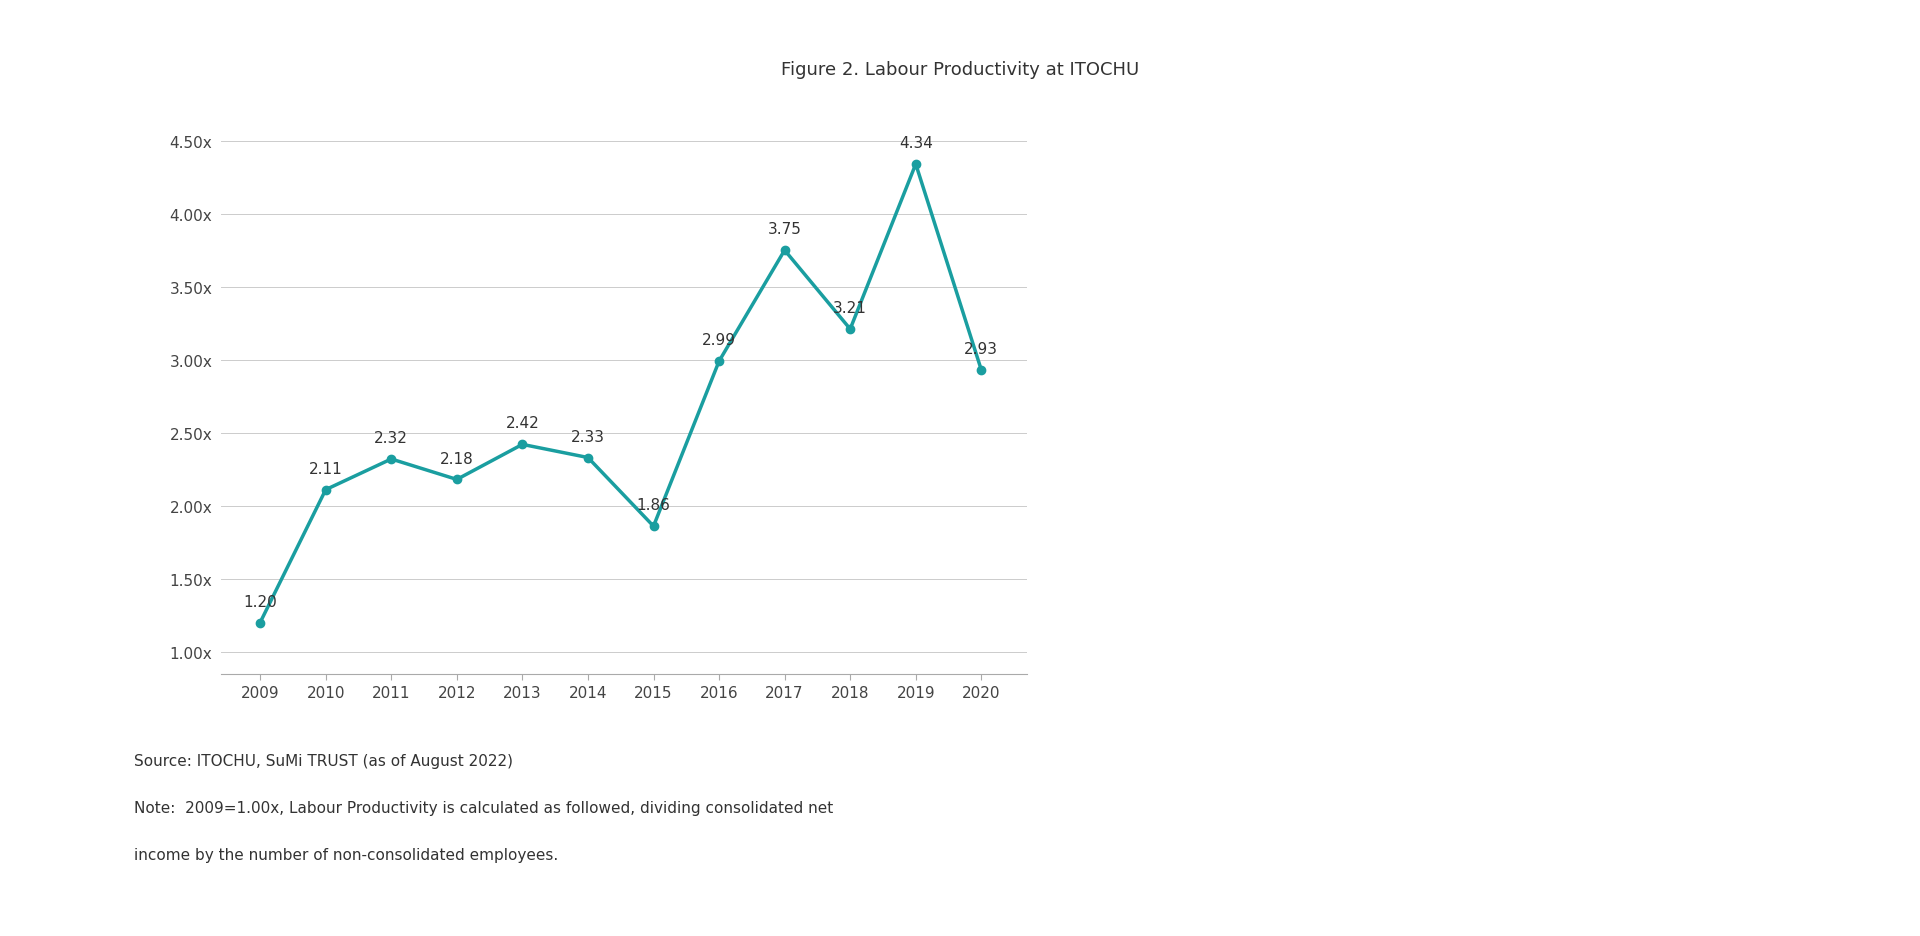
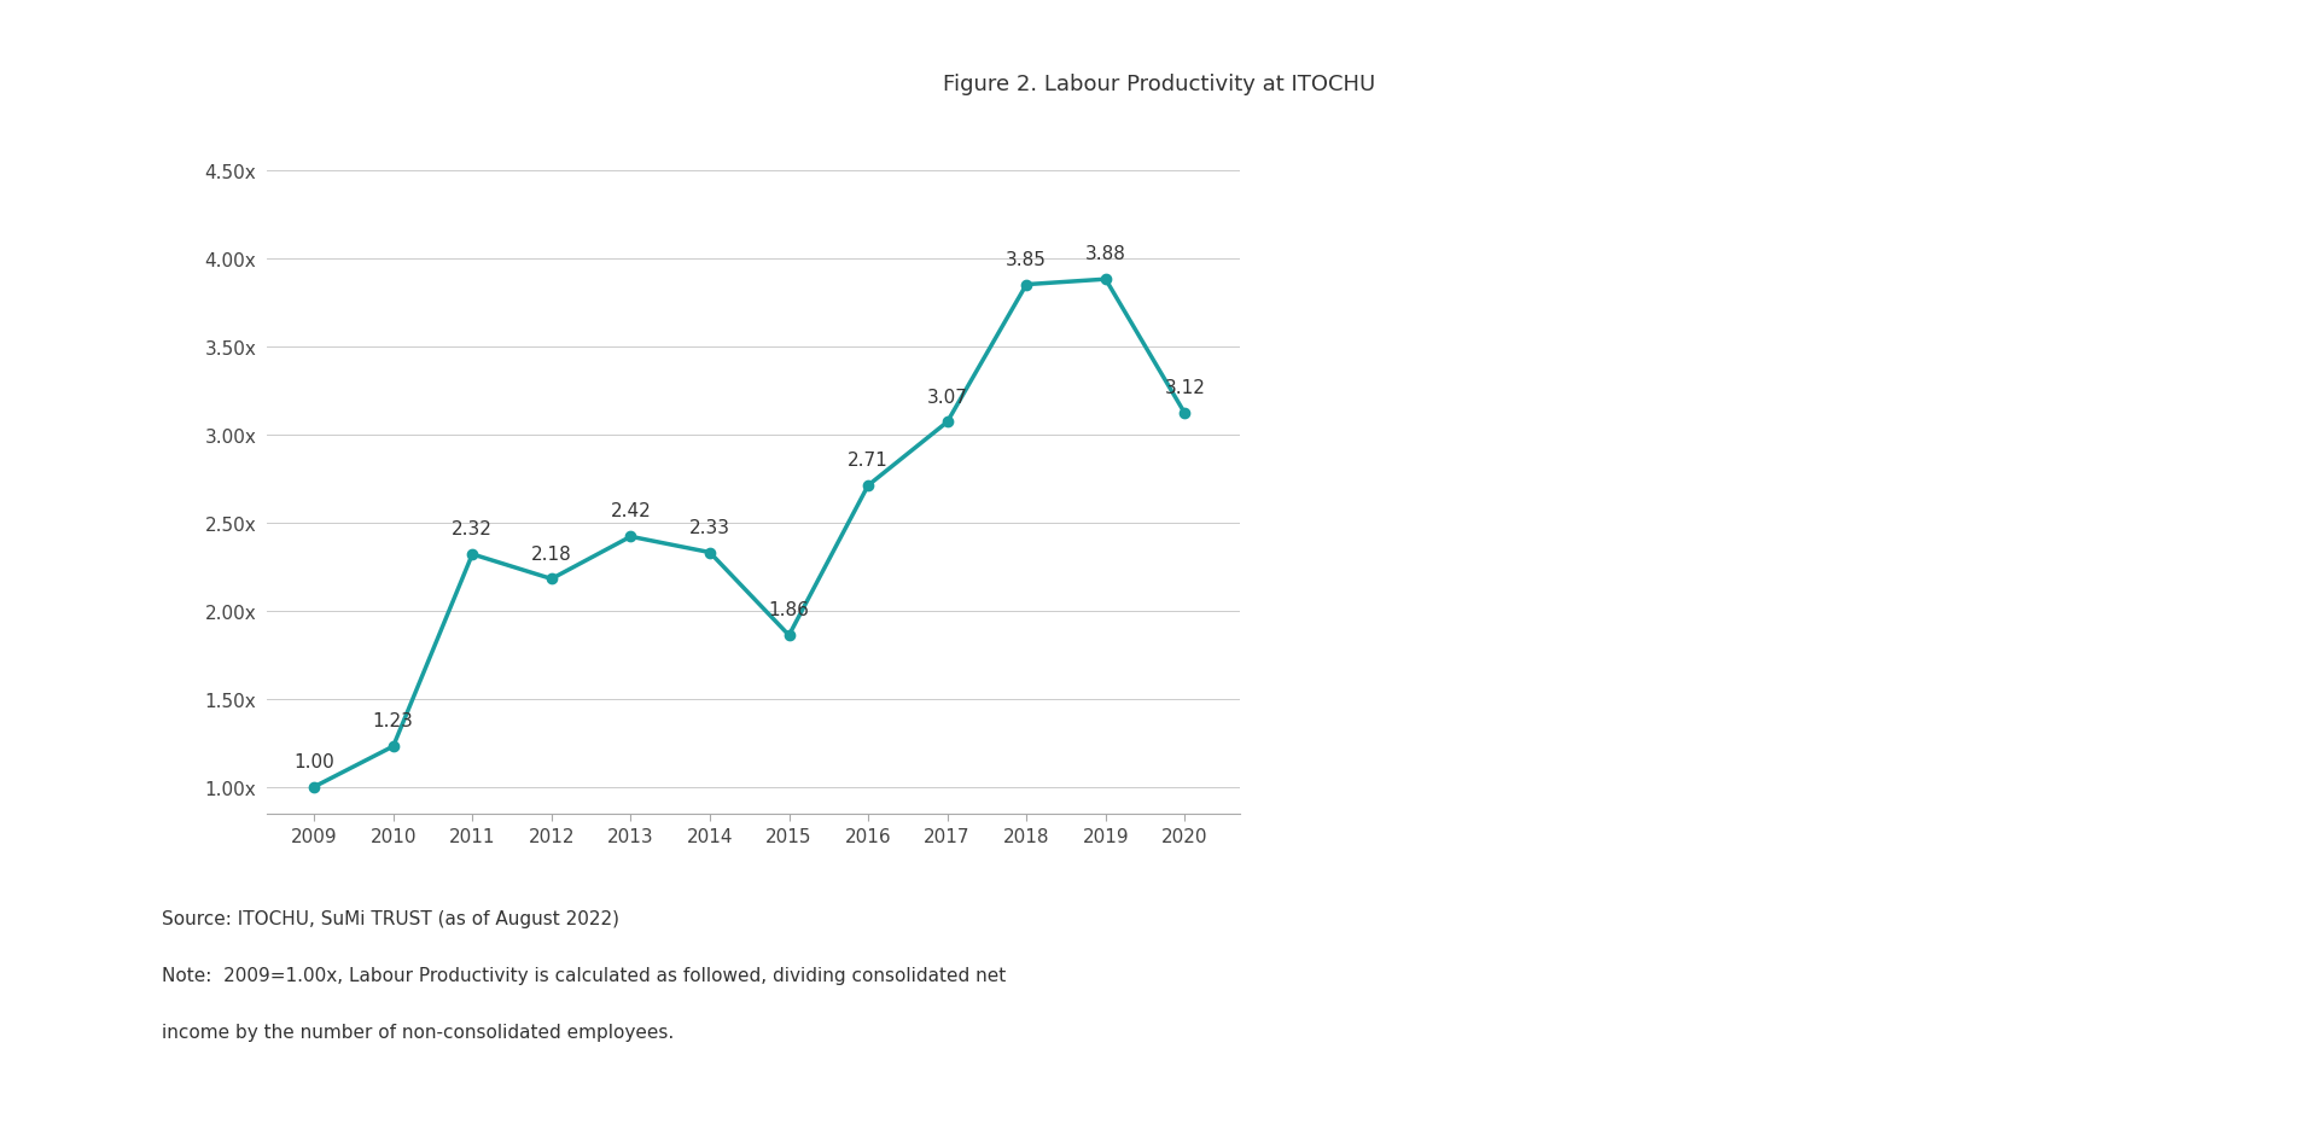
2009: 1.20 -> 1.00
2010: 2.11 -> 1.23
2016: 2.99 -> 2.71
2017: 3.75 -> 3.07
2018: 3.21 -> 3.85
2019: 4.34 -> 3.88
2020: 2.93 -> 3.12
